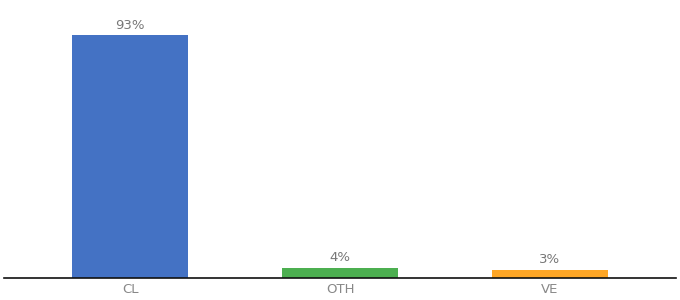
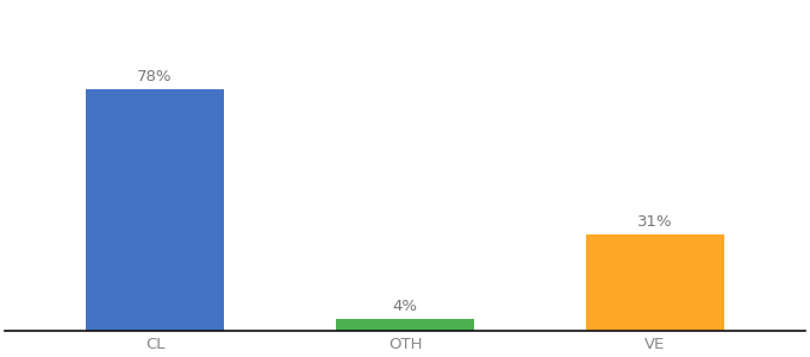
CL: 93% -> 78%
VE: 3% -> 31%
